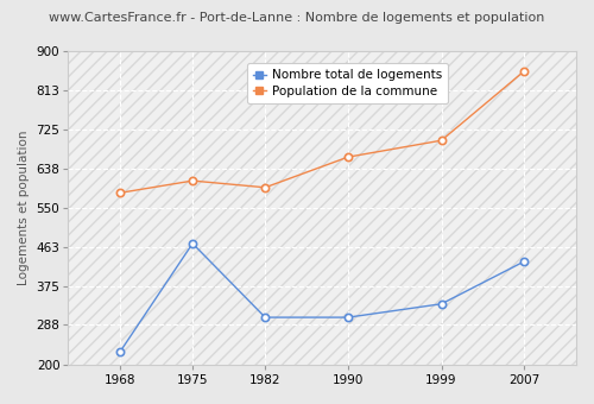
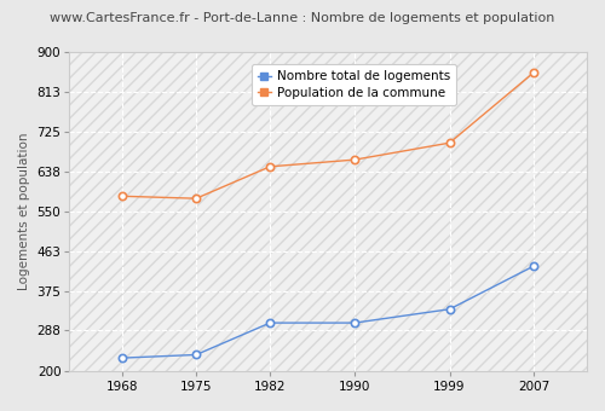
Nombre total de logements/1975: 470 -> 235
Population de la commune/1975: 610 -> 578
Population de la commune/1982: 595 -> 648
